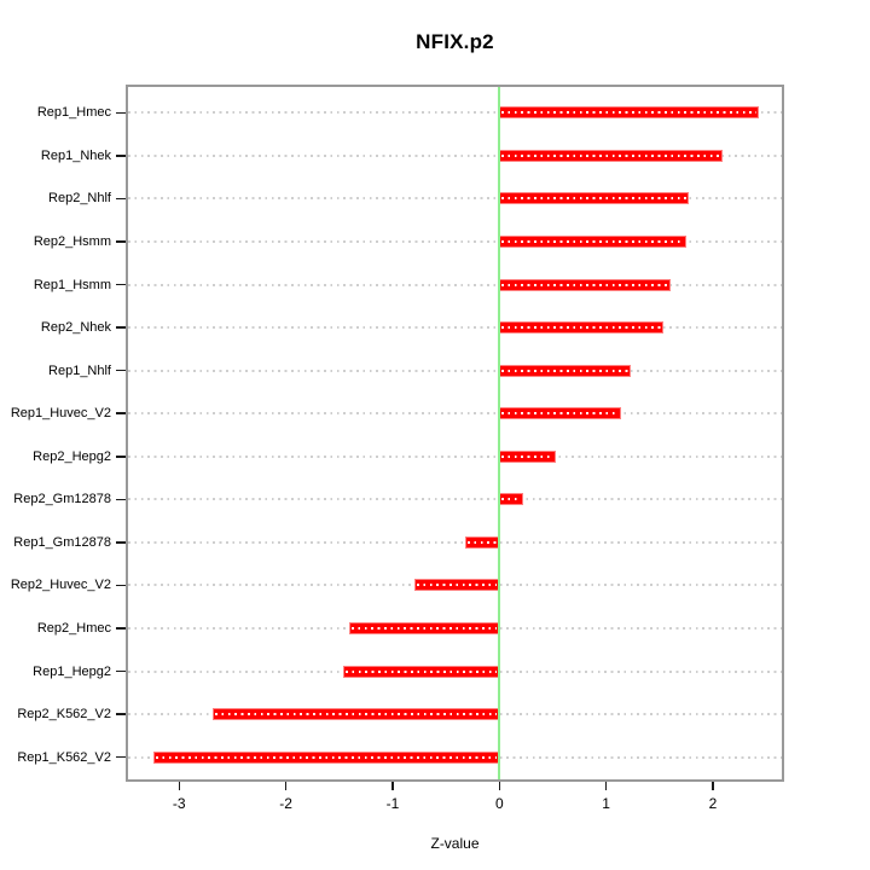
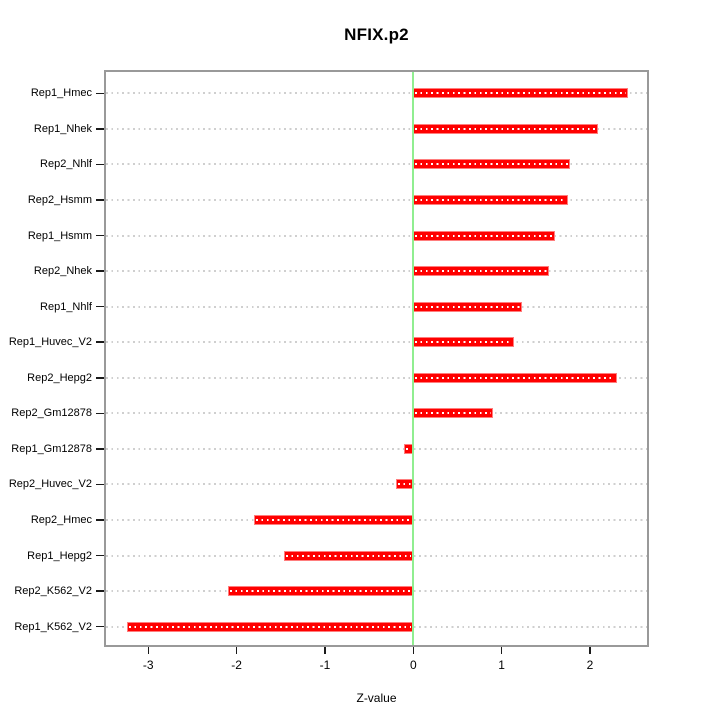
Rep2_Hepg2: 0.5 -> 2.3
Rep2_Gm12878: 0.2 -> 0.9
Rep1_Gm12878: -0.3 -> -0.1
Rep2_Huvec_V2: -0.8 -> -0.2
Rep2_Hmec: -1.4 -> -1.8
Rep2_K562_V2: -2.7 -> -2.1
